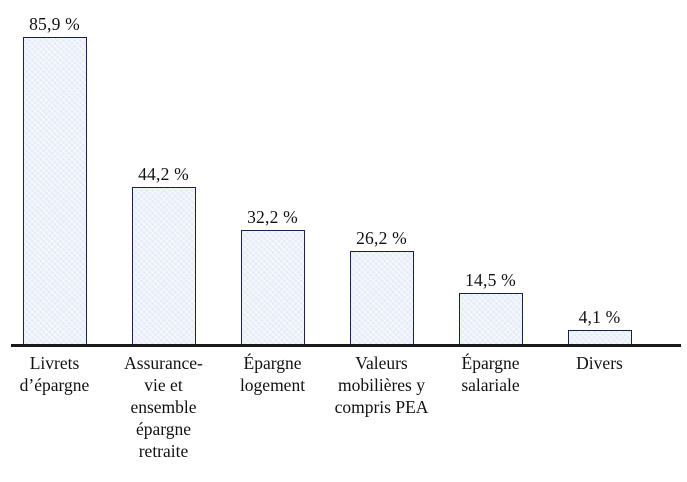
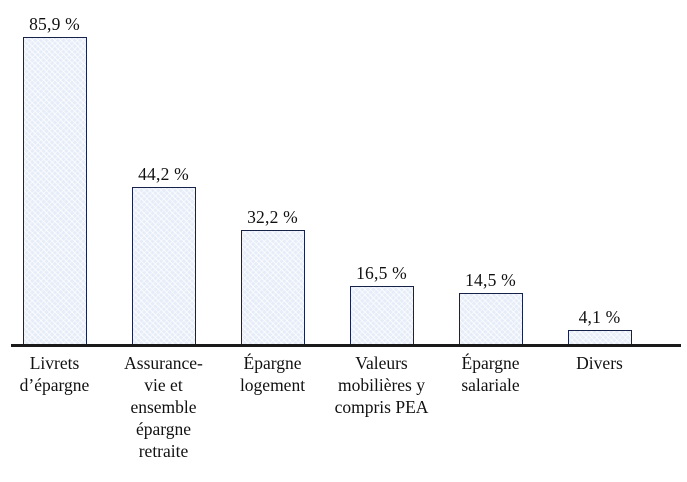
Valeurs mobilières y compris PEA: 26,2 -> 16,5
